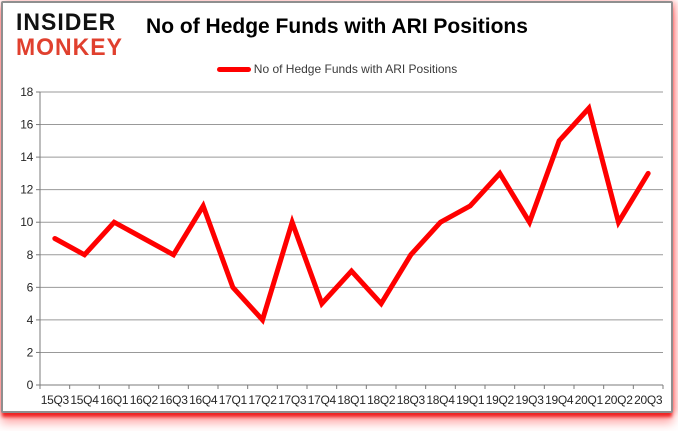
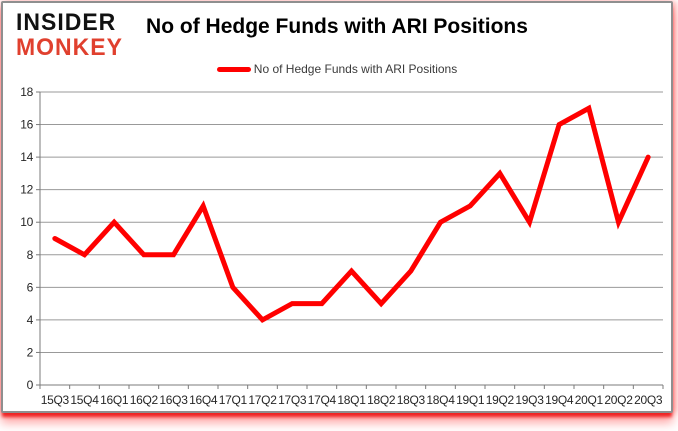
16Q2: 9 -> 8
17Q3: 10 -> 5
18Q3: 8 -> 7
19Q4: 15 -> 16
20Q3: 13 -> 14
